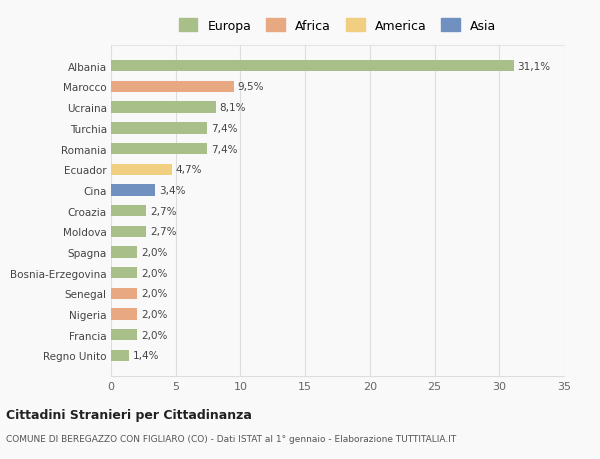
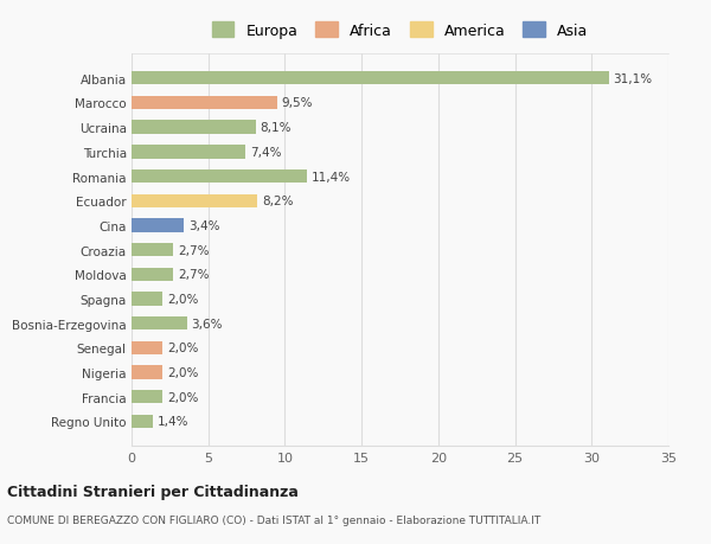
Romania: 7,4% -> 11,4%
Ecuador: 4,7% -> 8,2%
Bosnia-Erzegovina: 2,0% -> 3,6%
